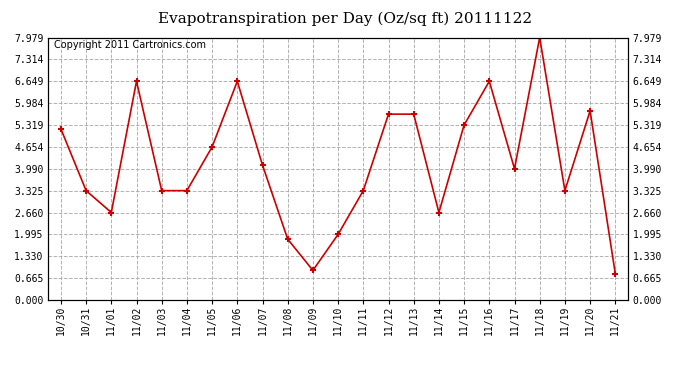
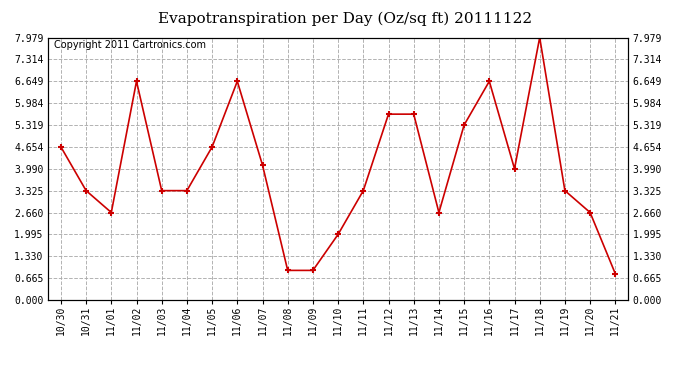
10/30: 5.20 -> 4.65
11/08: 1.85 -> 0.90
11/20: 5.75 -> 2.66
